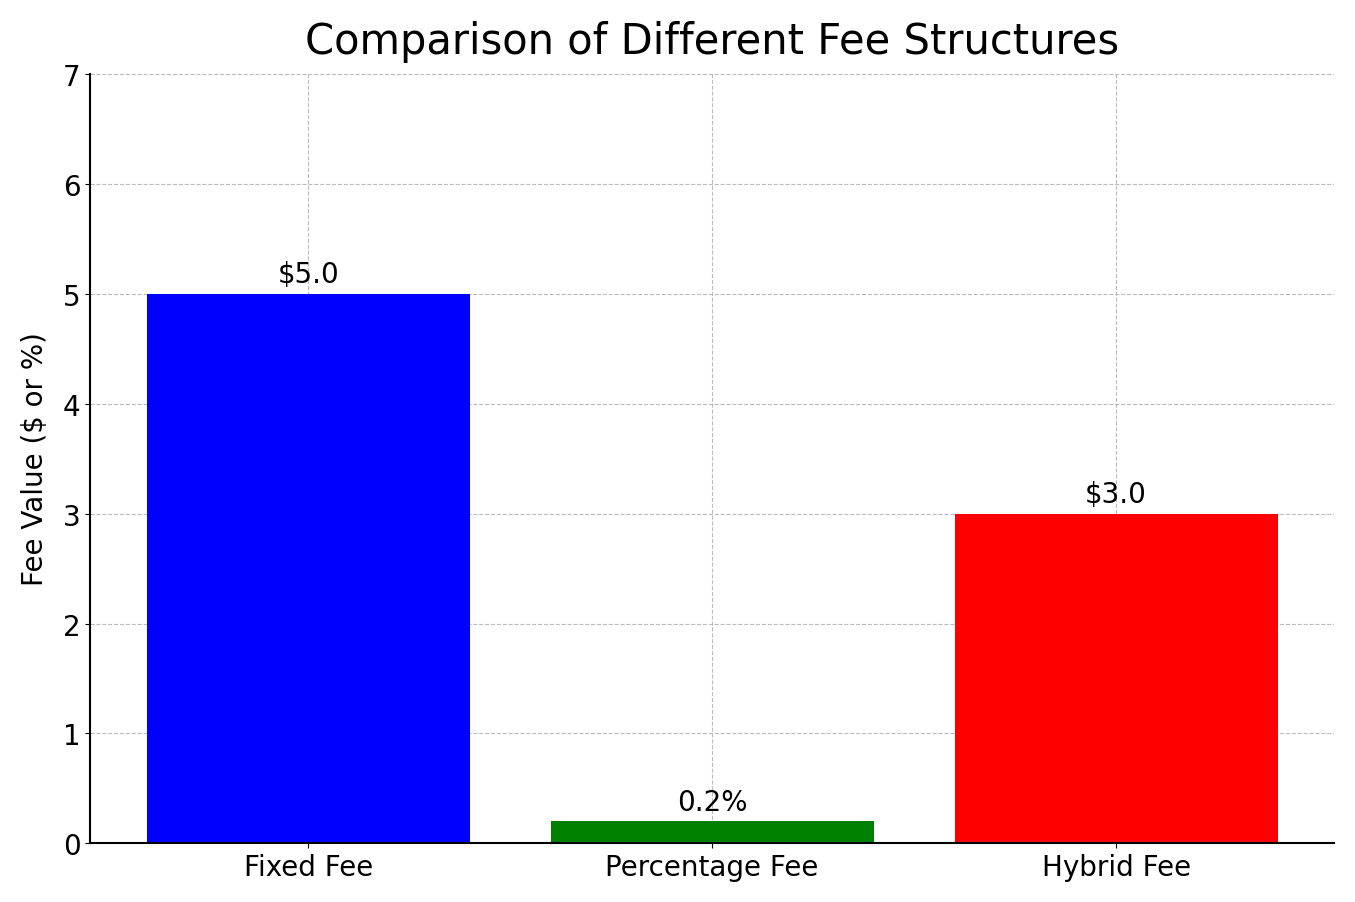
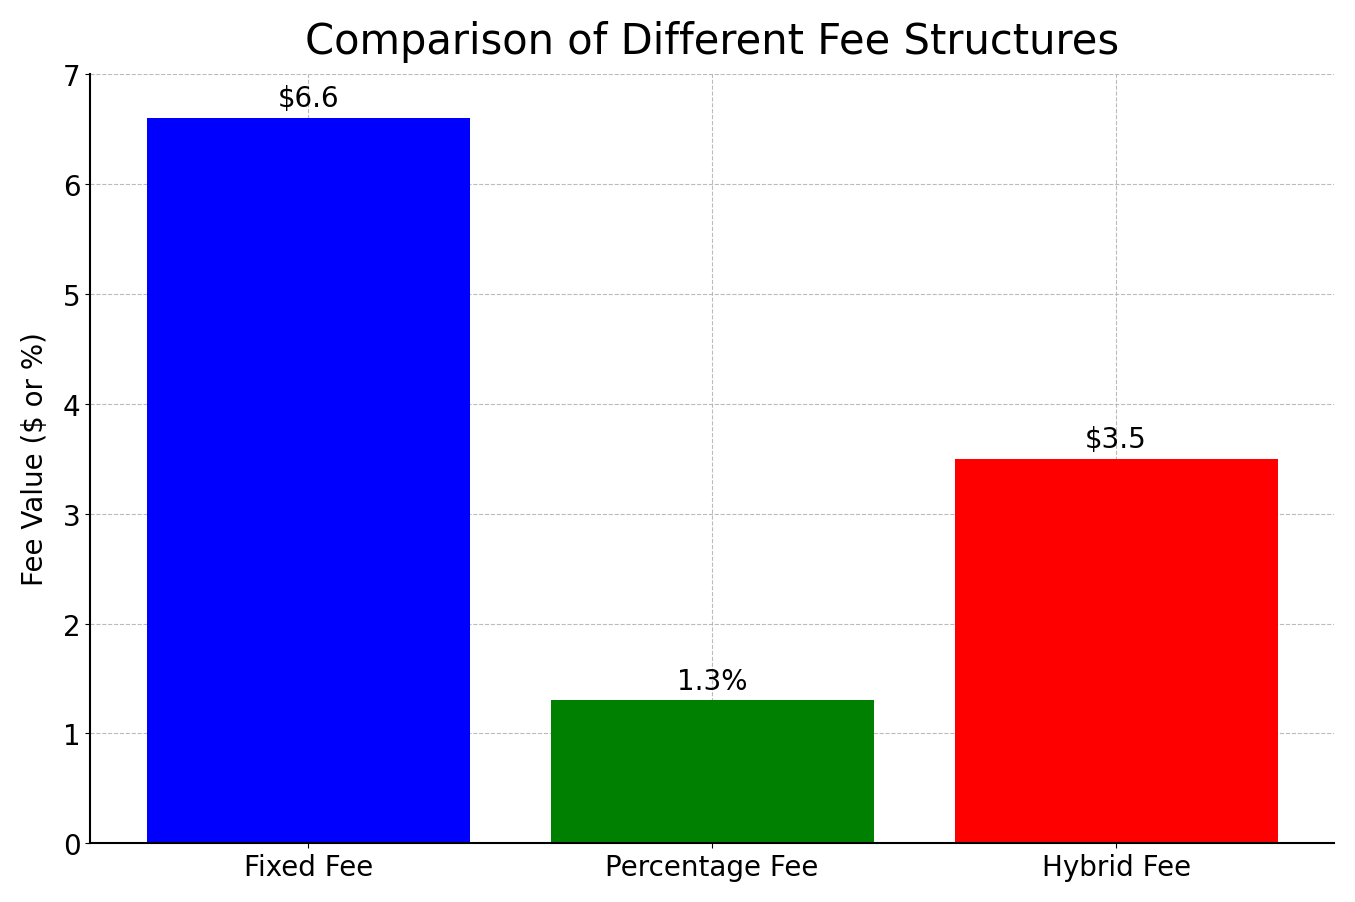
Fixed Fee: $5.0 -> $6.6
Percentage Fee: 0.2% -> 1.3%
Hybrid Fee: $3.0 -> $3.5
